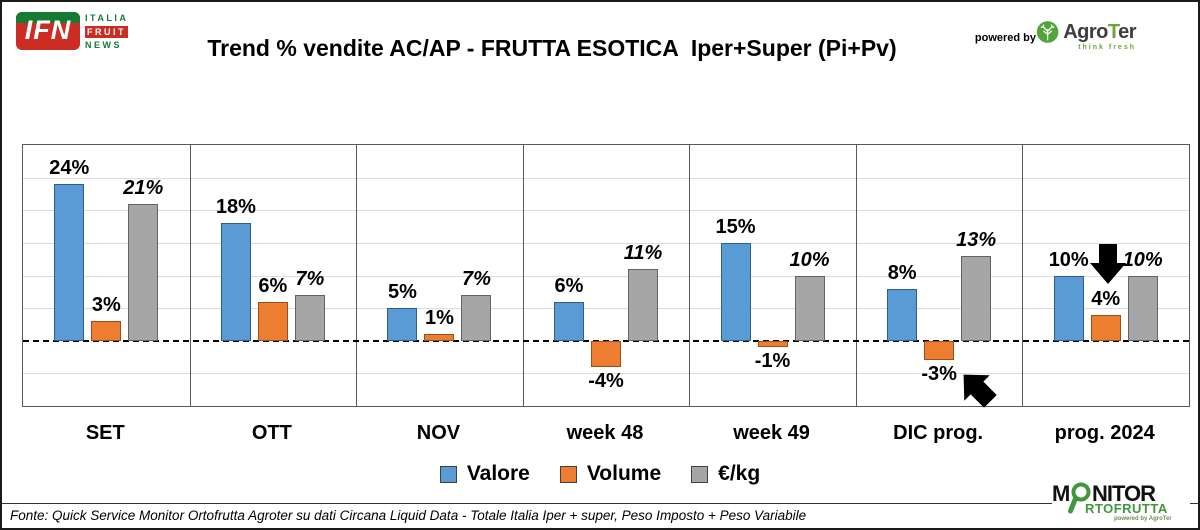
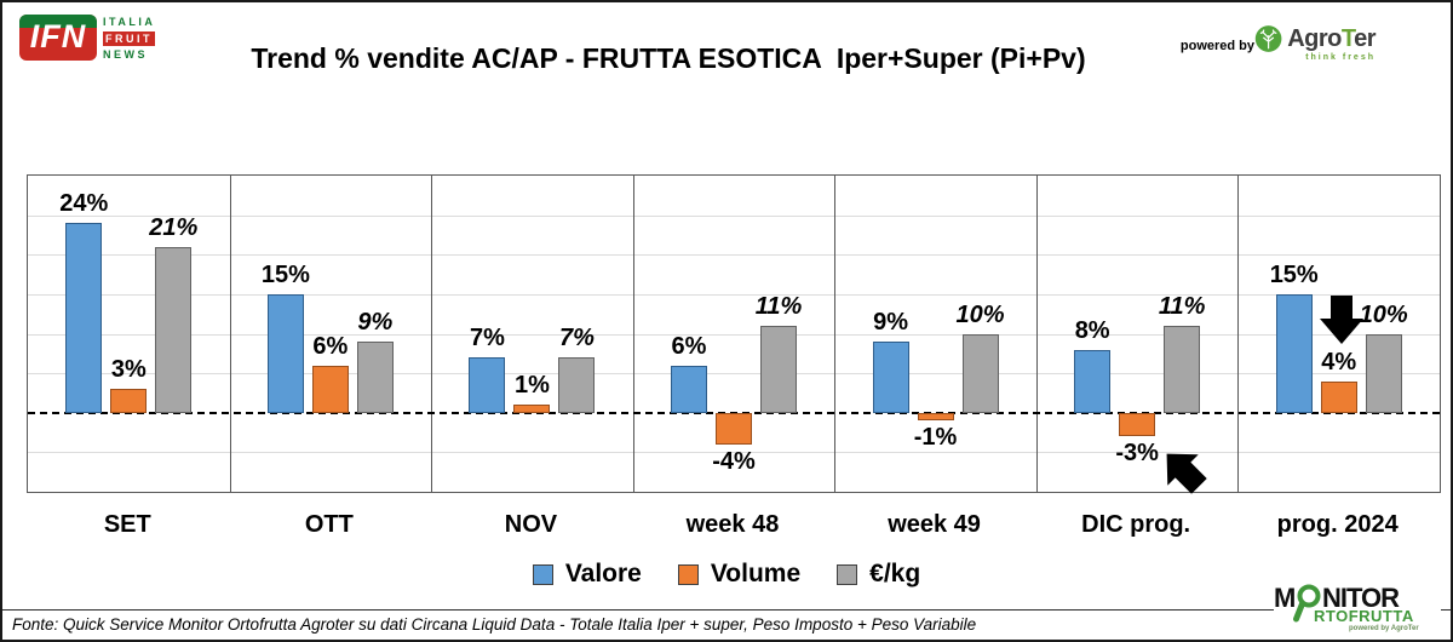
Valore/OTT: 18% -> 15%
€/kg/OTT: 7% -> 9%
Valore/NOV: 5% -> 7%
Valore/week 49: 15% -> 9%
€/kg/DIC prog.: 13% -> 11%
Valore/prog. 2024: 10% -> 15%
